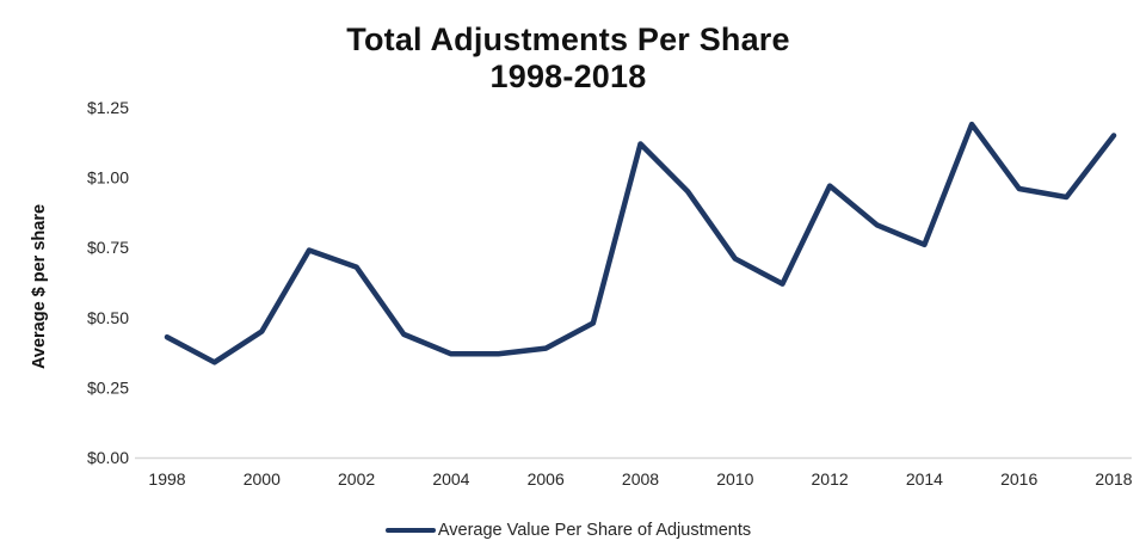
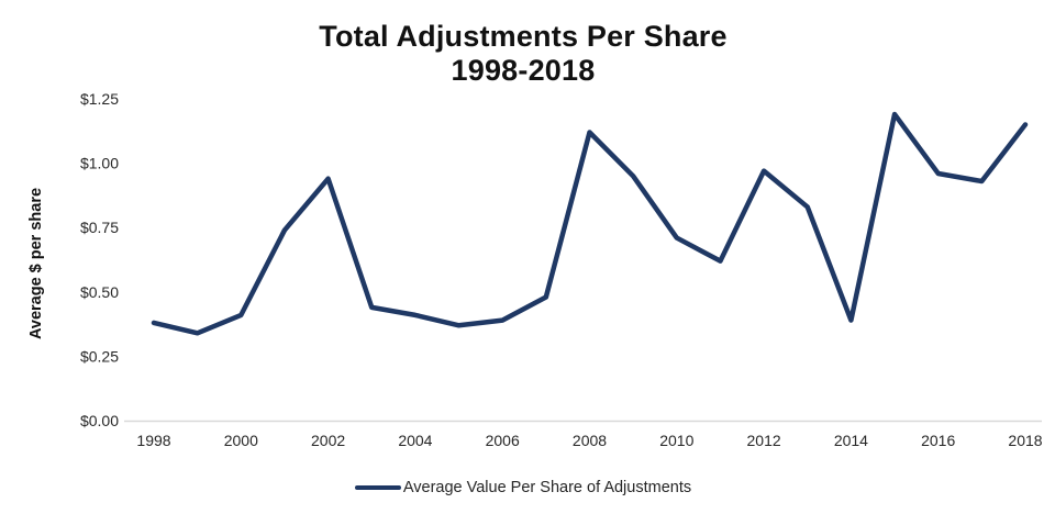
1998: $0.43 -> $0.38
2000: $0.45 -> $0.41
2002: $0.68 -> $0.94
2004: $0.37 -> $0.41
2014: $0.76 -> $0.39
